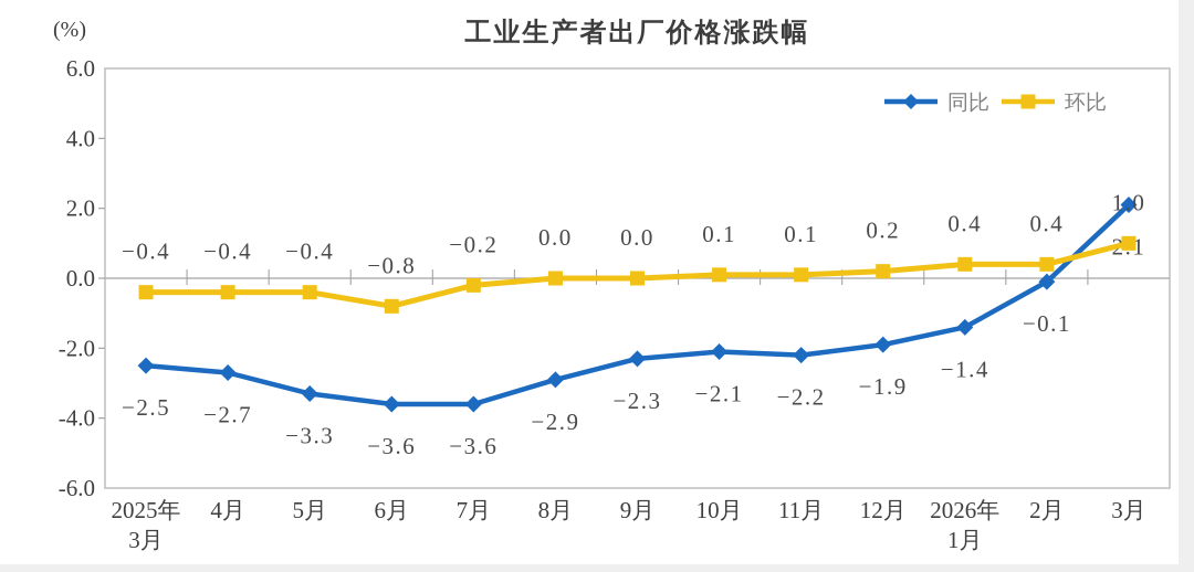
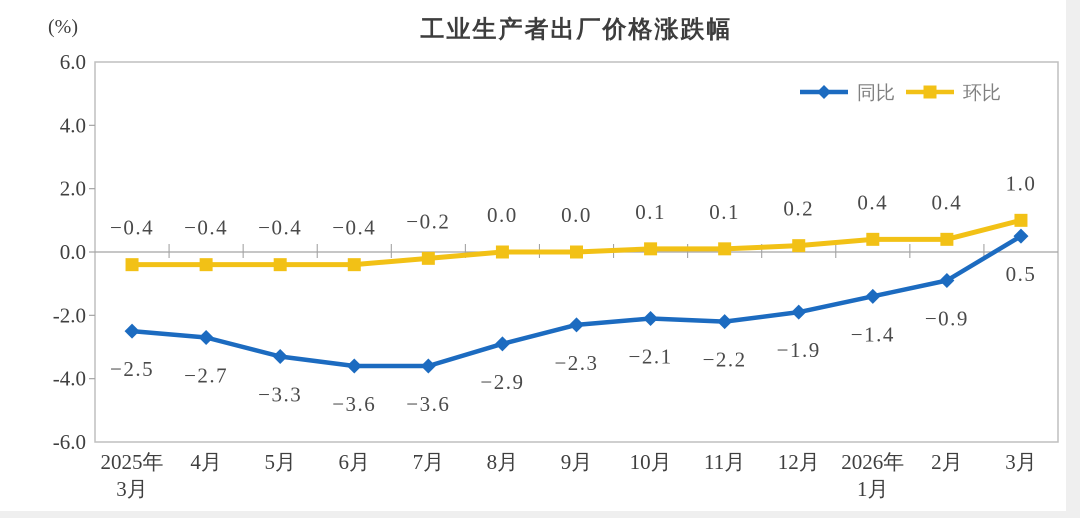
环比/6月: −0.8 -> −0.4
同比/2月: −0.1 -> −0.9
同比/3月: 2.1 -> 0.5
